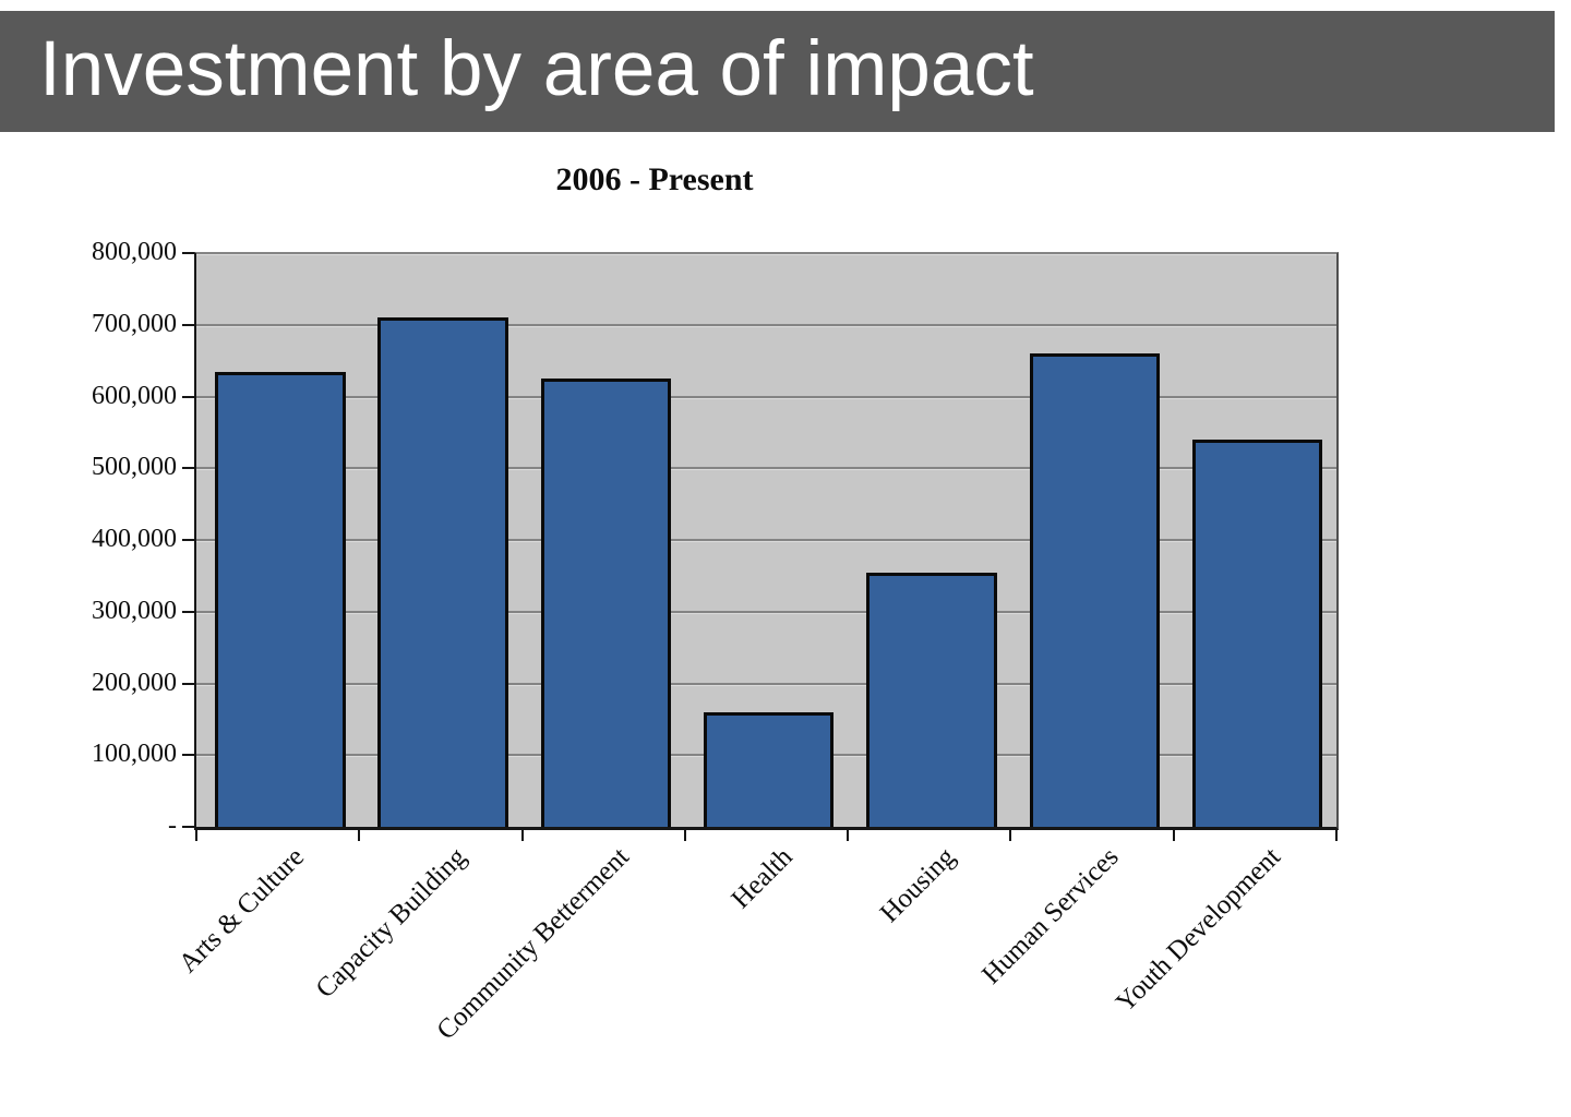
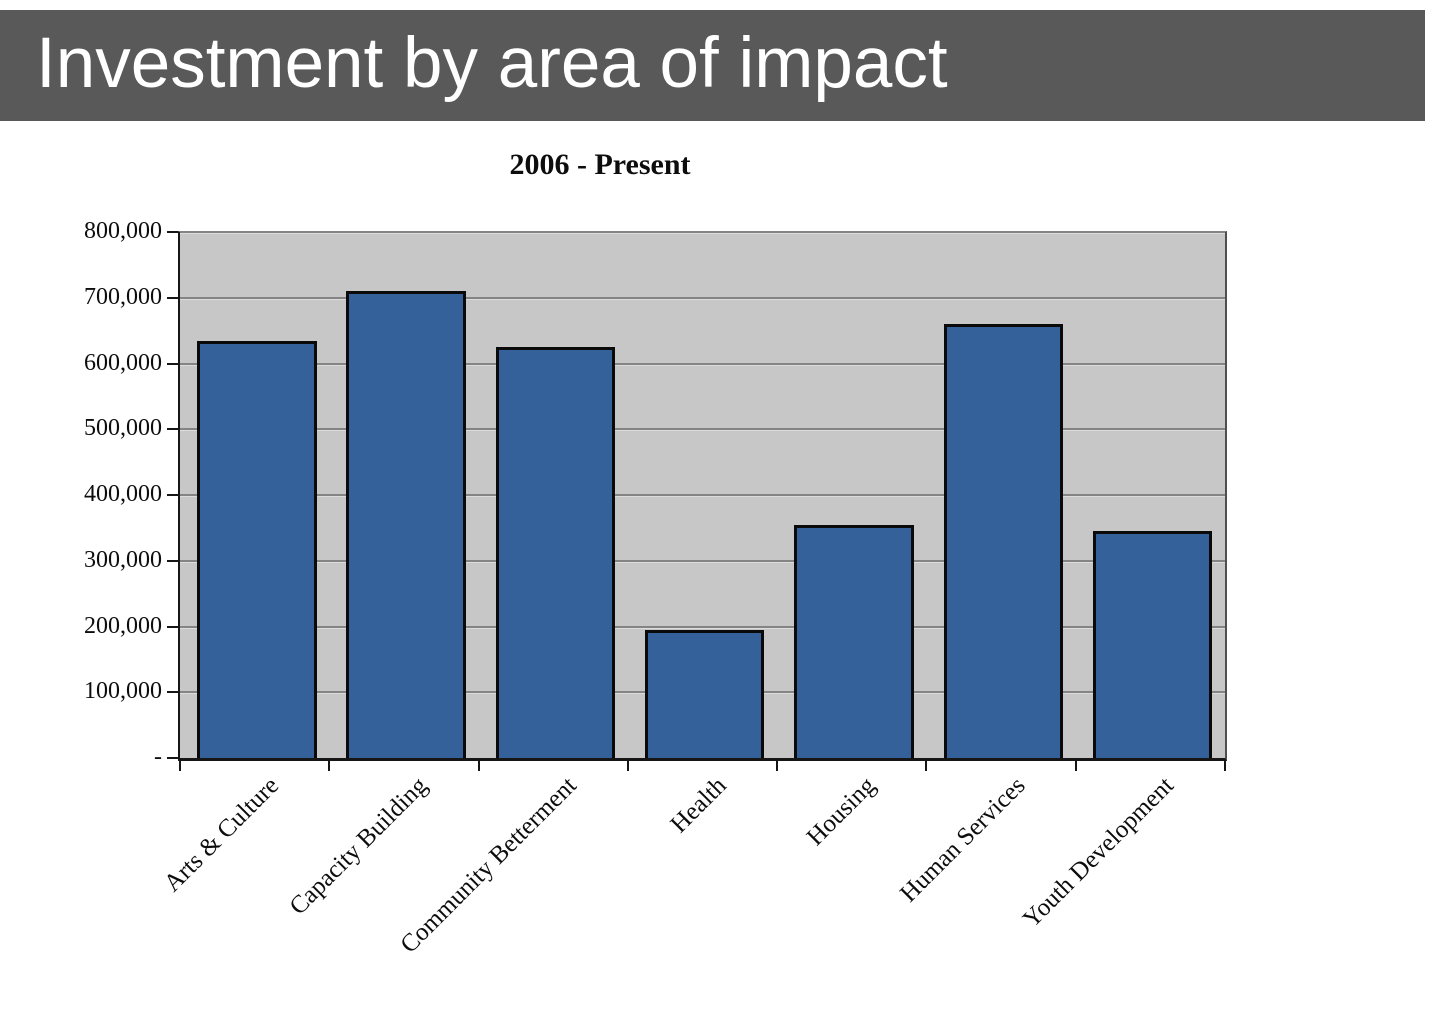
Health: 160000 -> 200000
Youth Development: 540000 -> 340000
